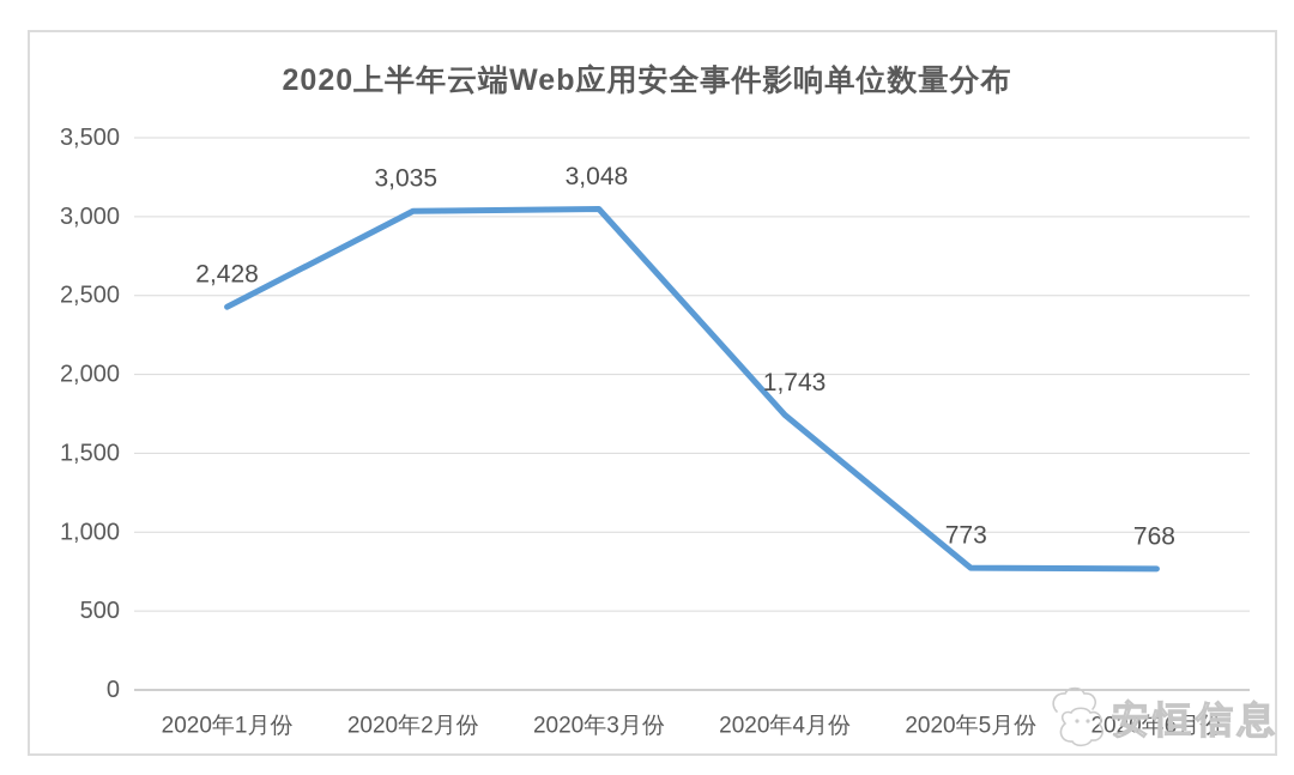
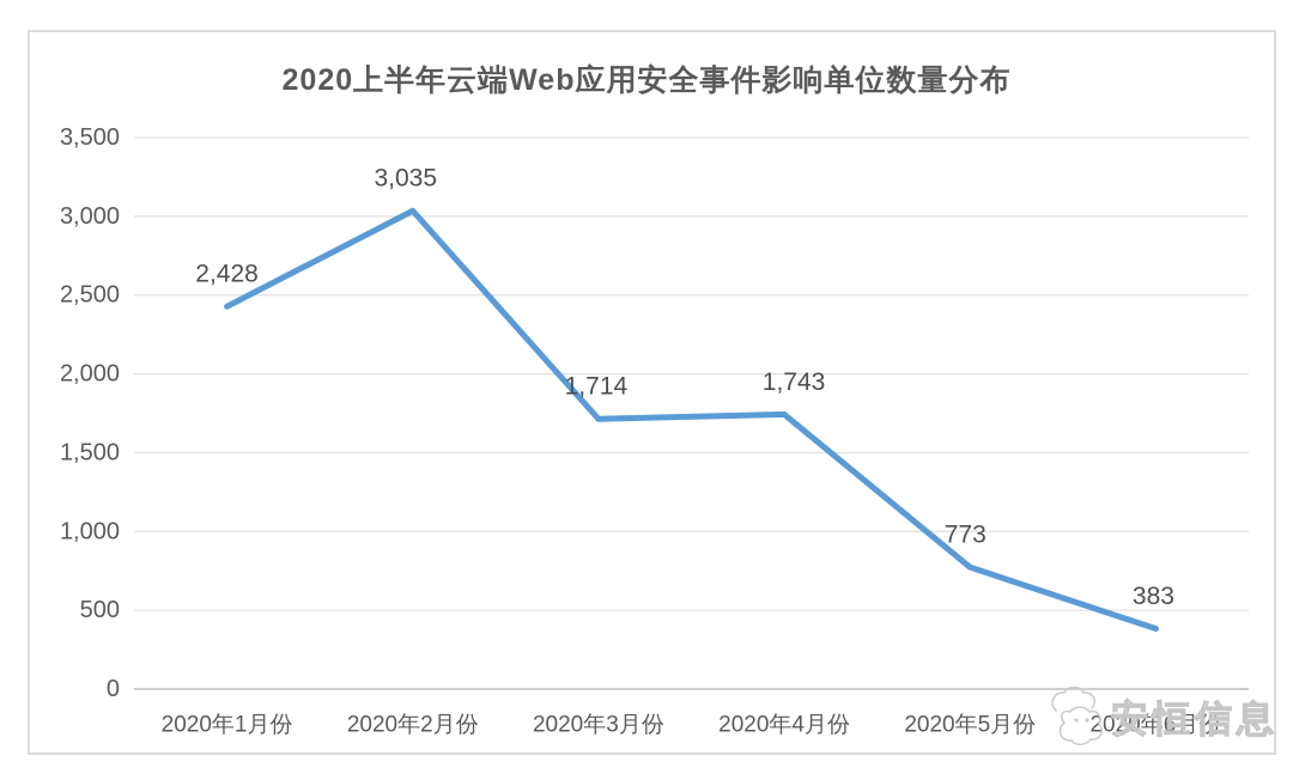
2020年3月份: 3,048 -> 1,714
2020年6月份: 768 -> 383
